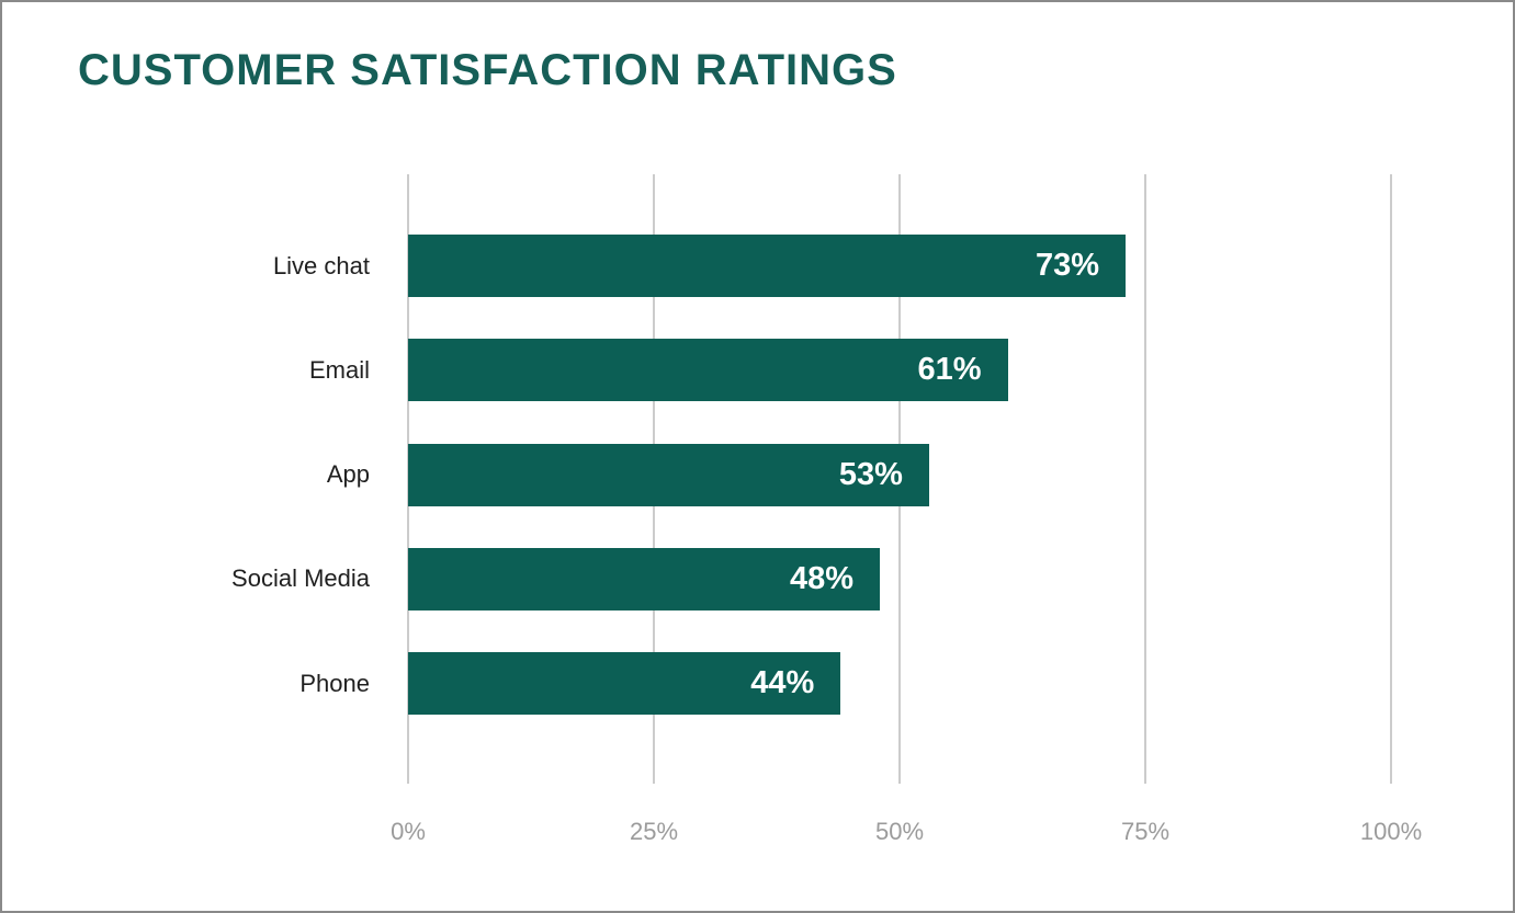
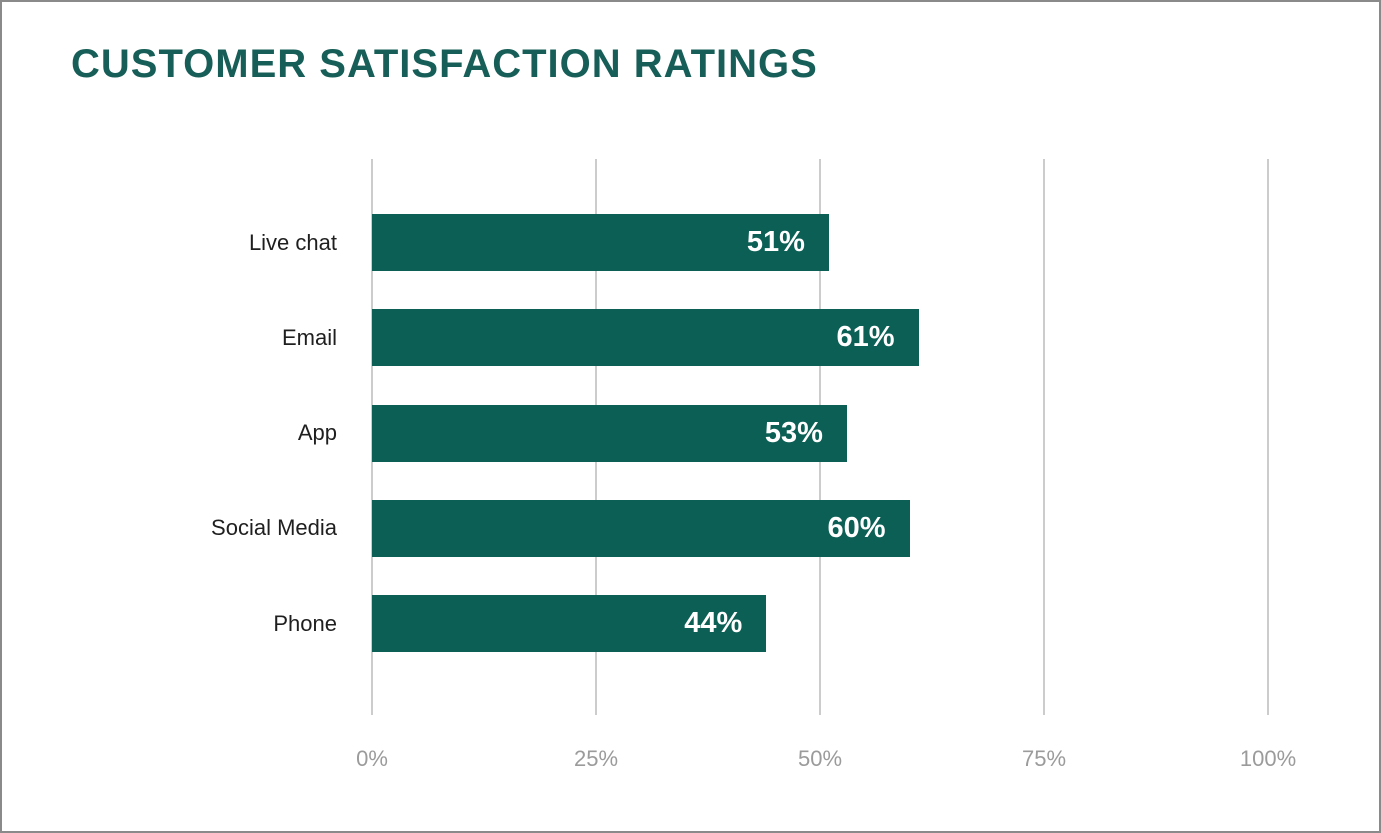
Live chat: 73% -> 51%
Social Media: 48% -> 60%
